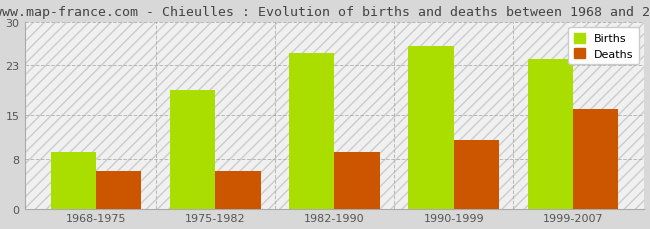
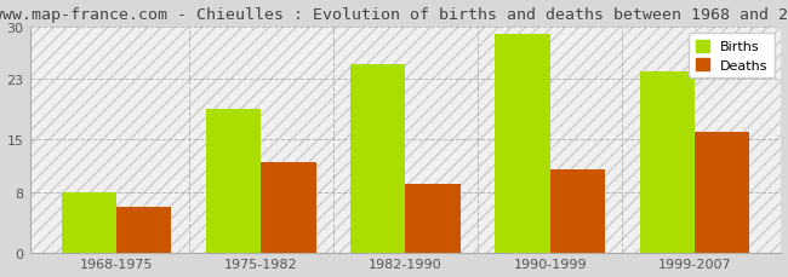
Births/1968-1975: 9 -> 8
Deaths/1975-1982: 6 -> 12
Births/1990-1999: 26 -> 29
